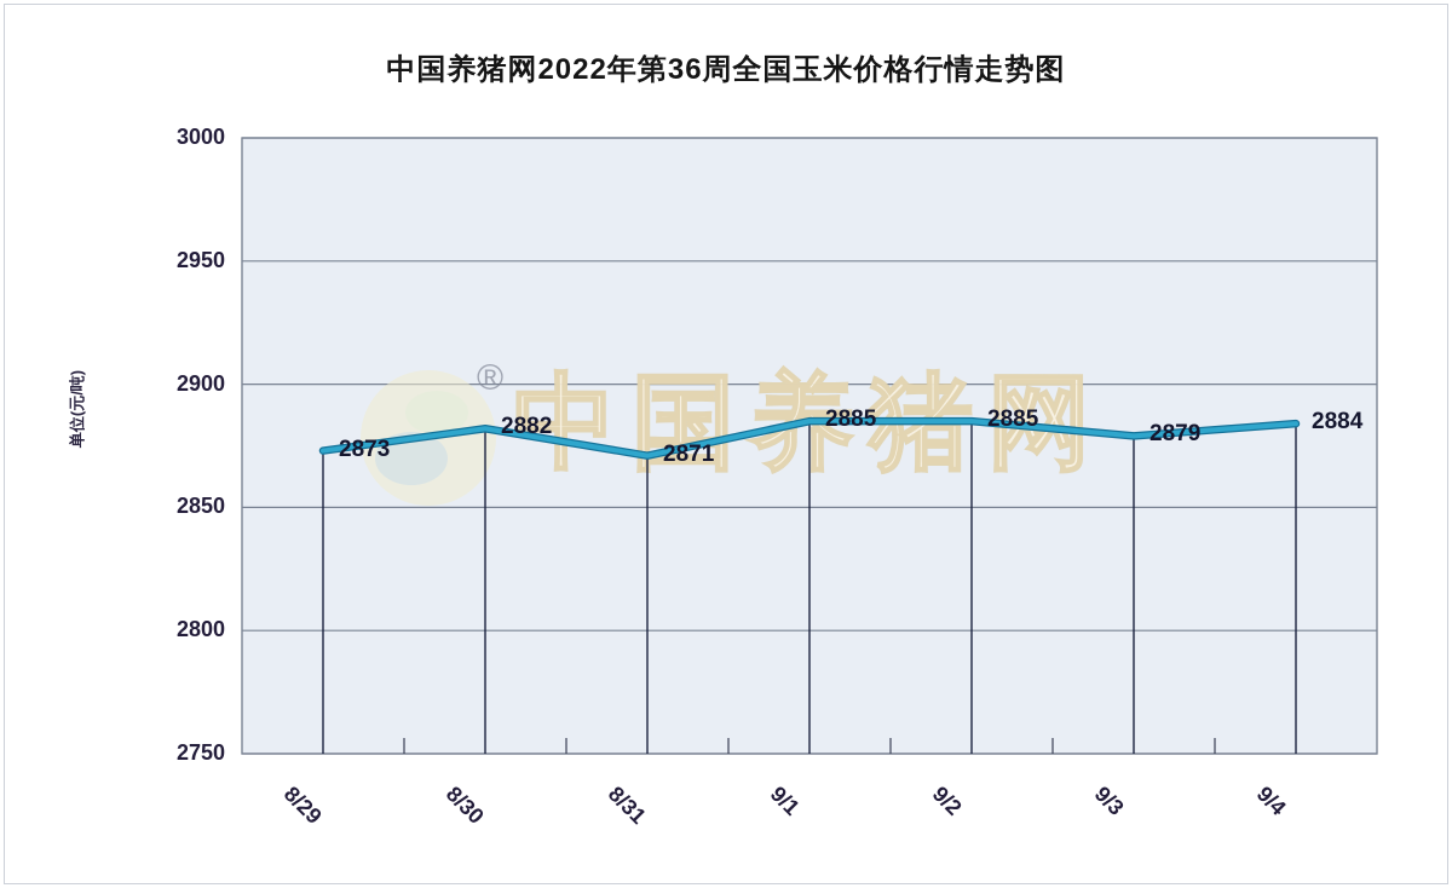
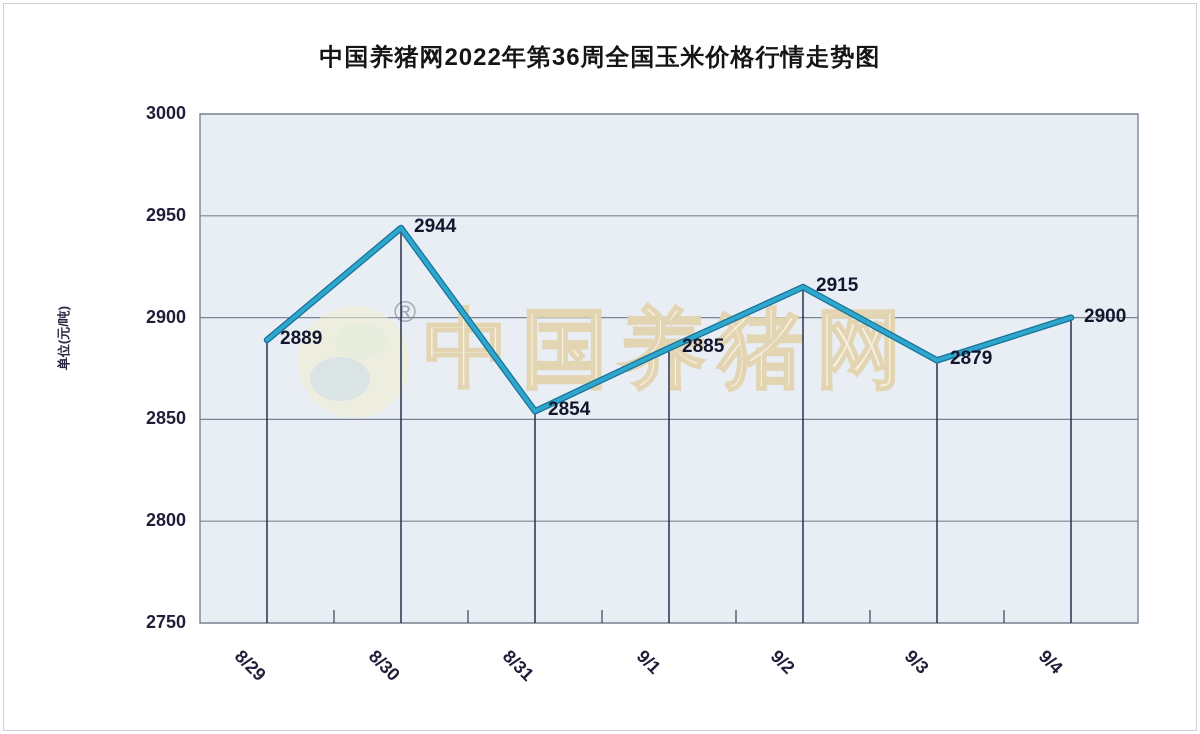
8/29: 2873 -> 2889
8/30: 2882 -> 2944
8/31: 2871 -> 2854
9/2: 2885 -> 2915
9/4: 2884 -> 2900
